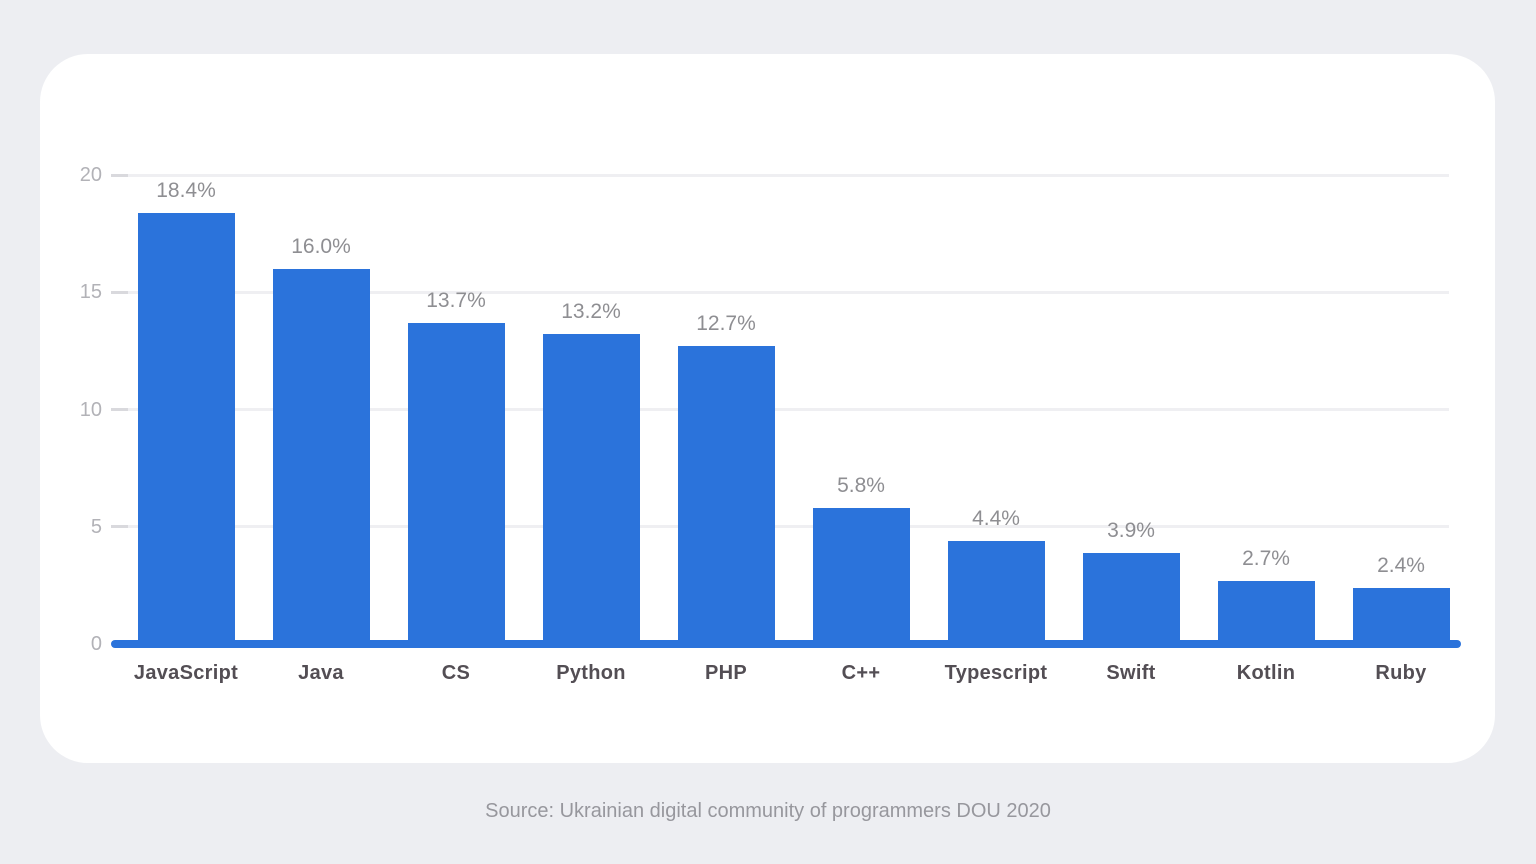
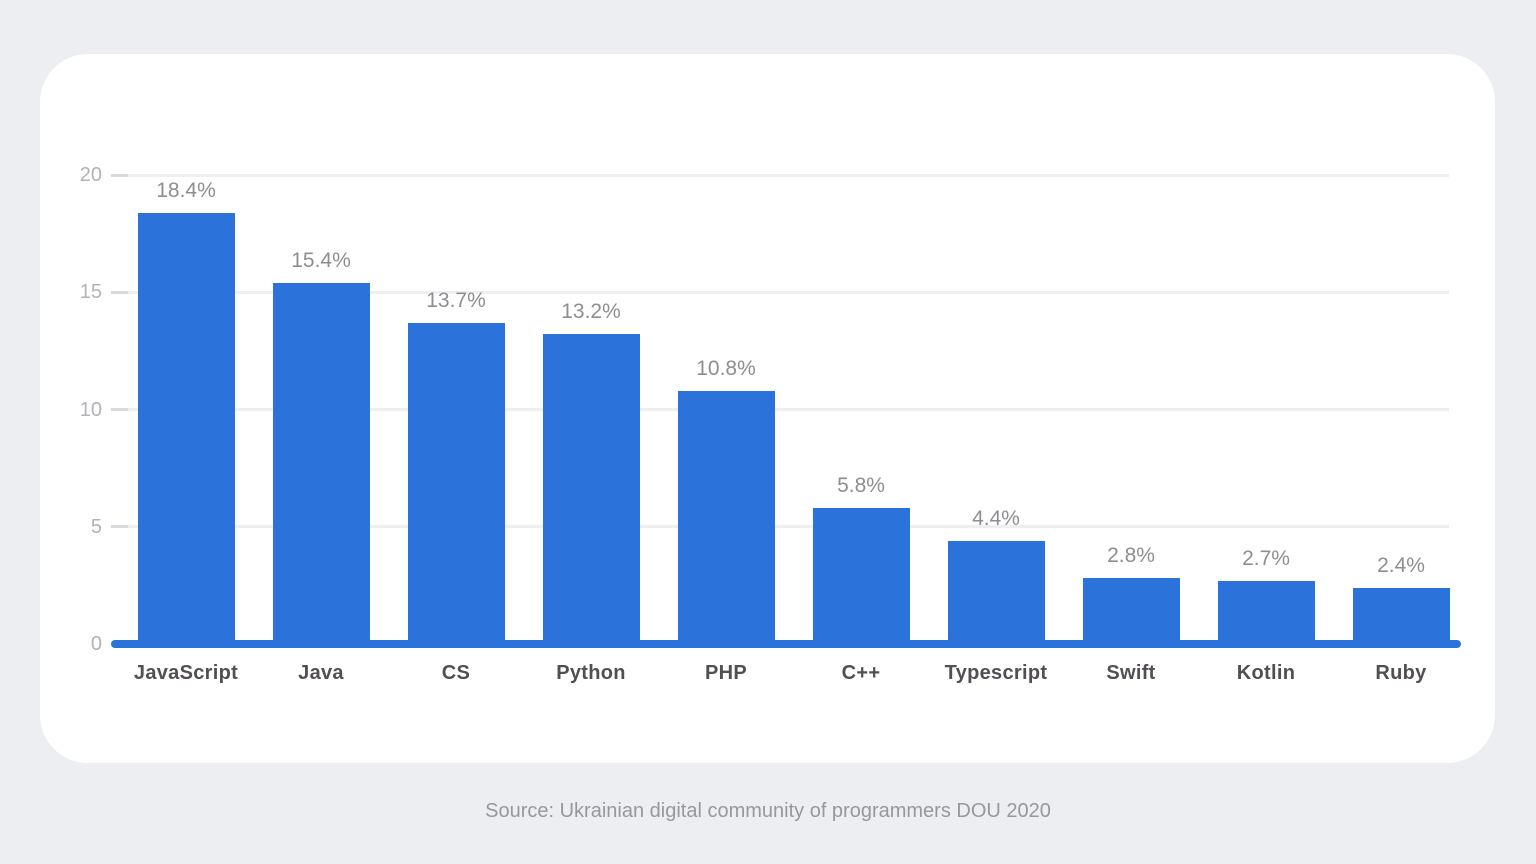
Java: 16.0% -> 15.4%
PHP: 12.7% -> 10.8%
Swift: 3.9% -> 2.8%
